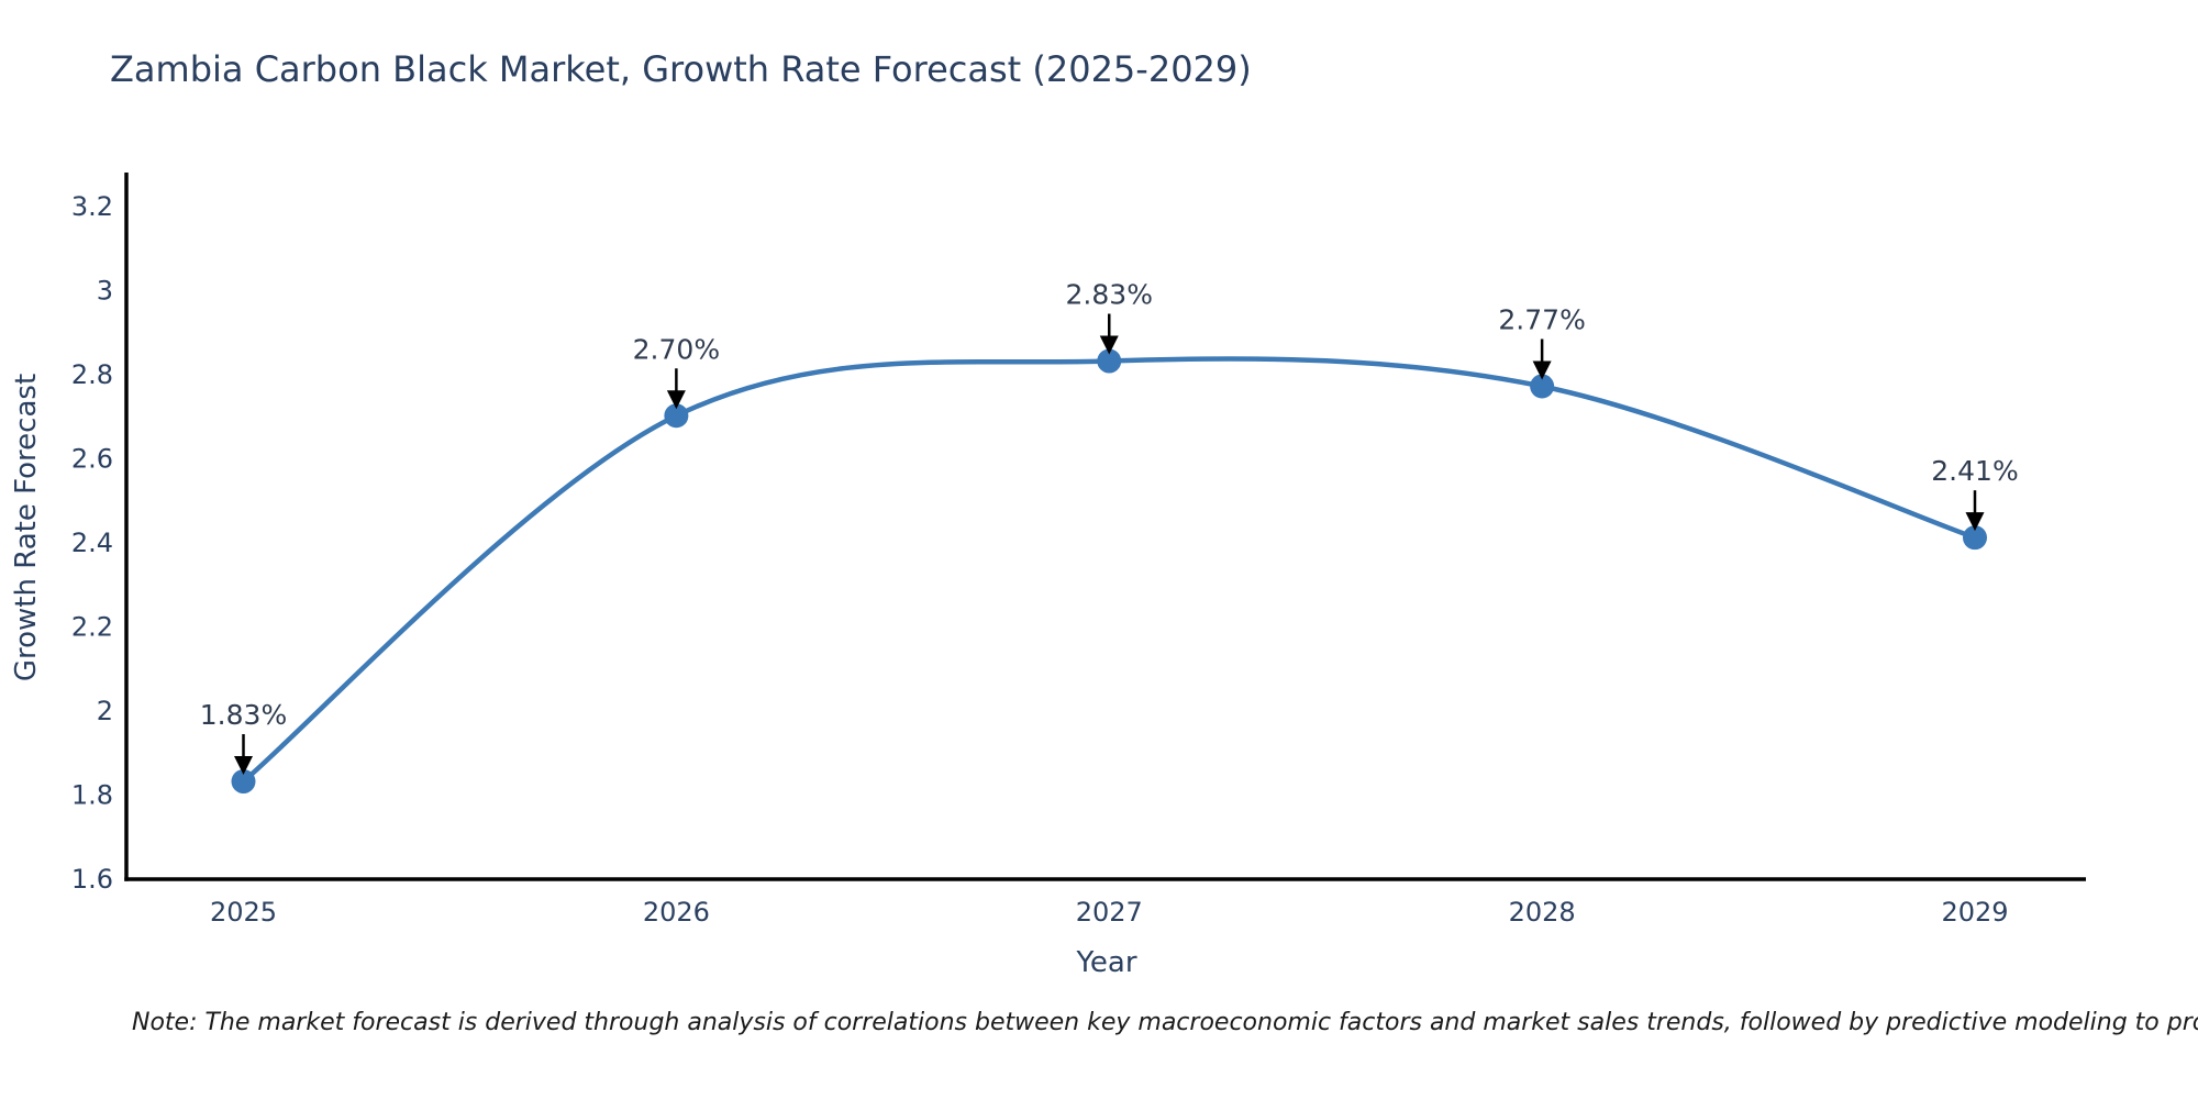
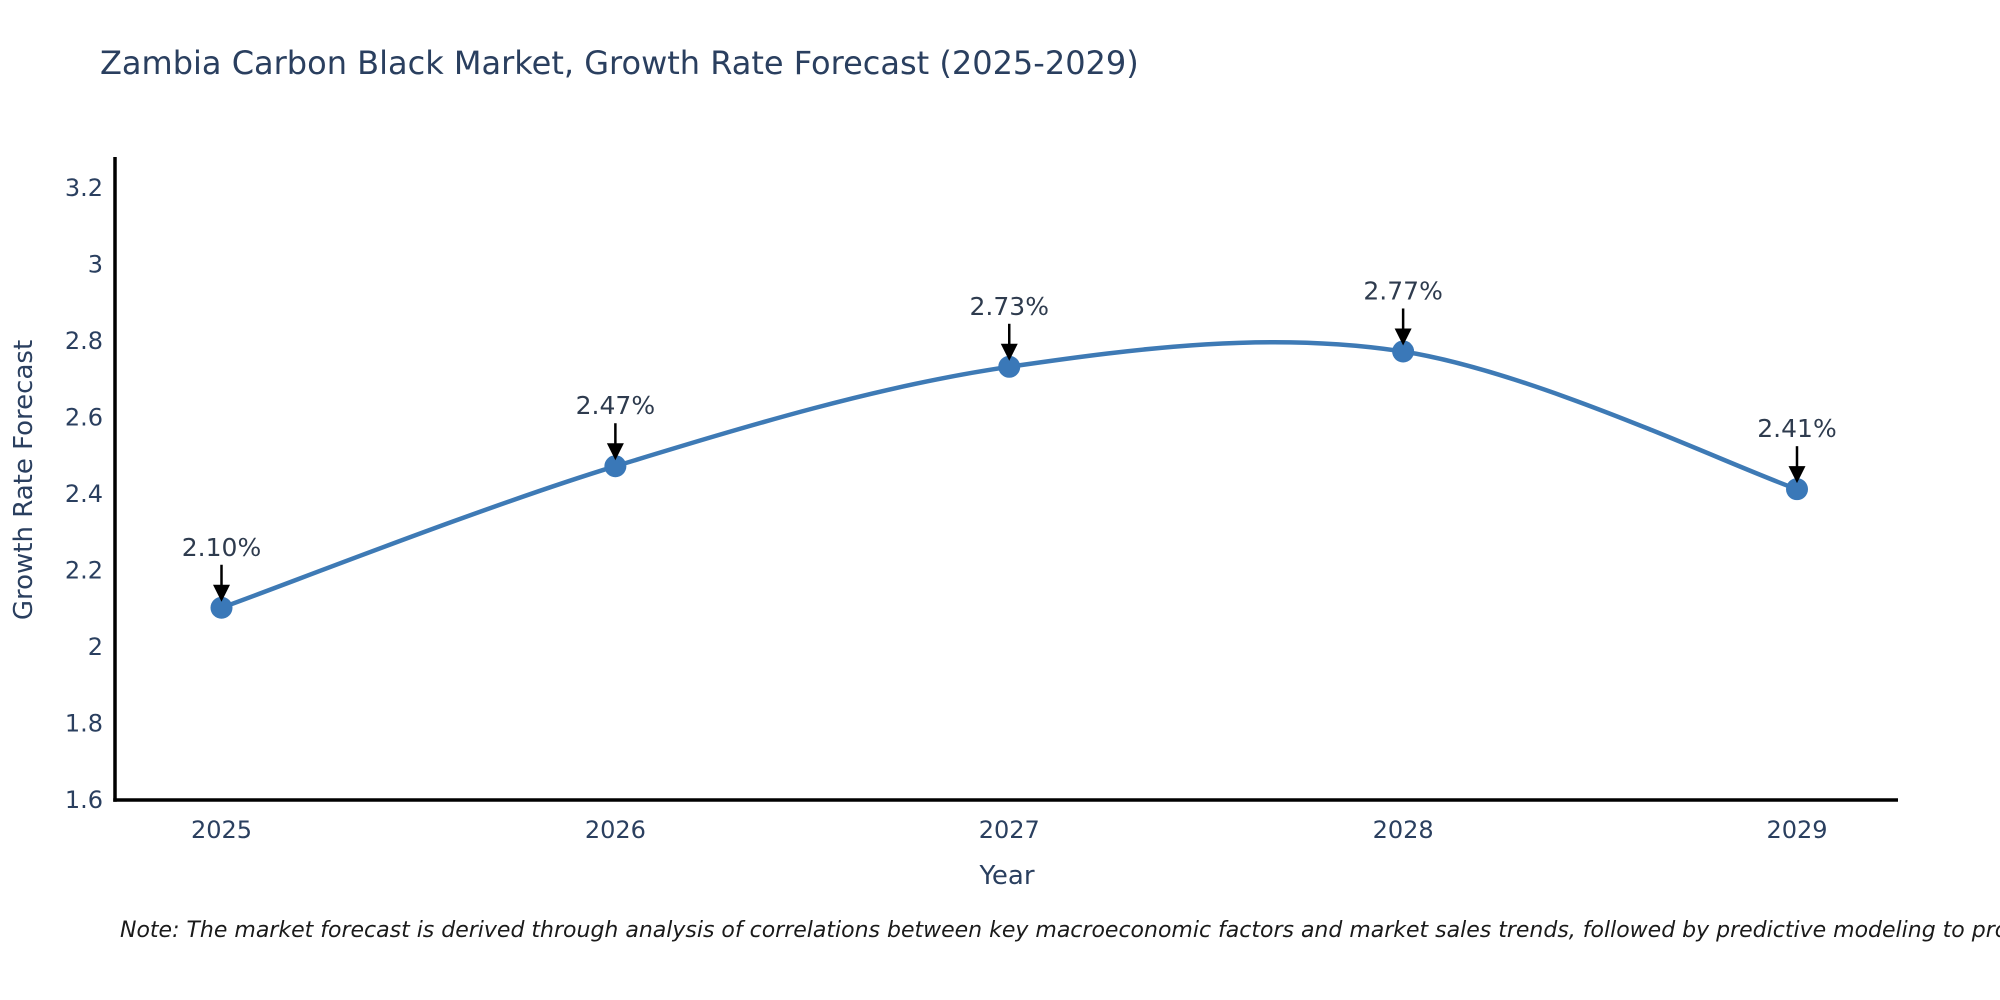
2025: 1.83% -> 2.10%
2026: 2.70% -> 2.47%
2027: 2.83% -> 2.73%
